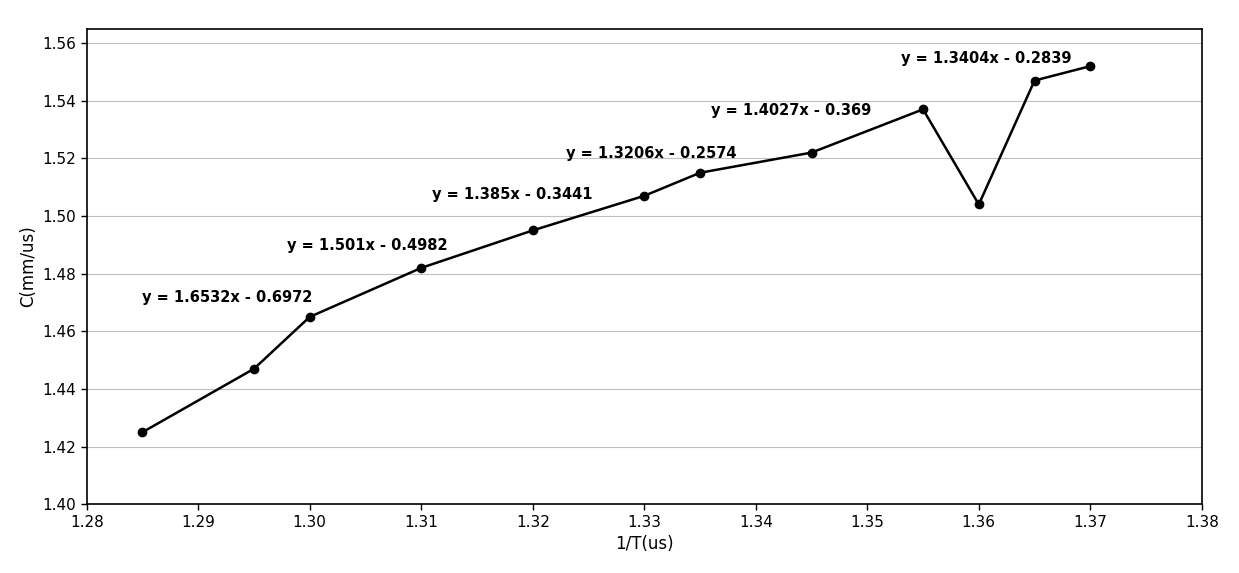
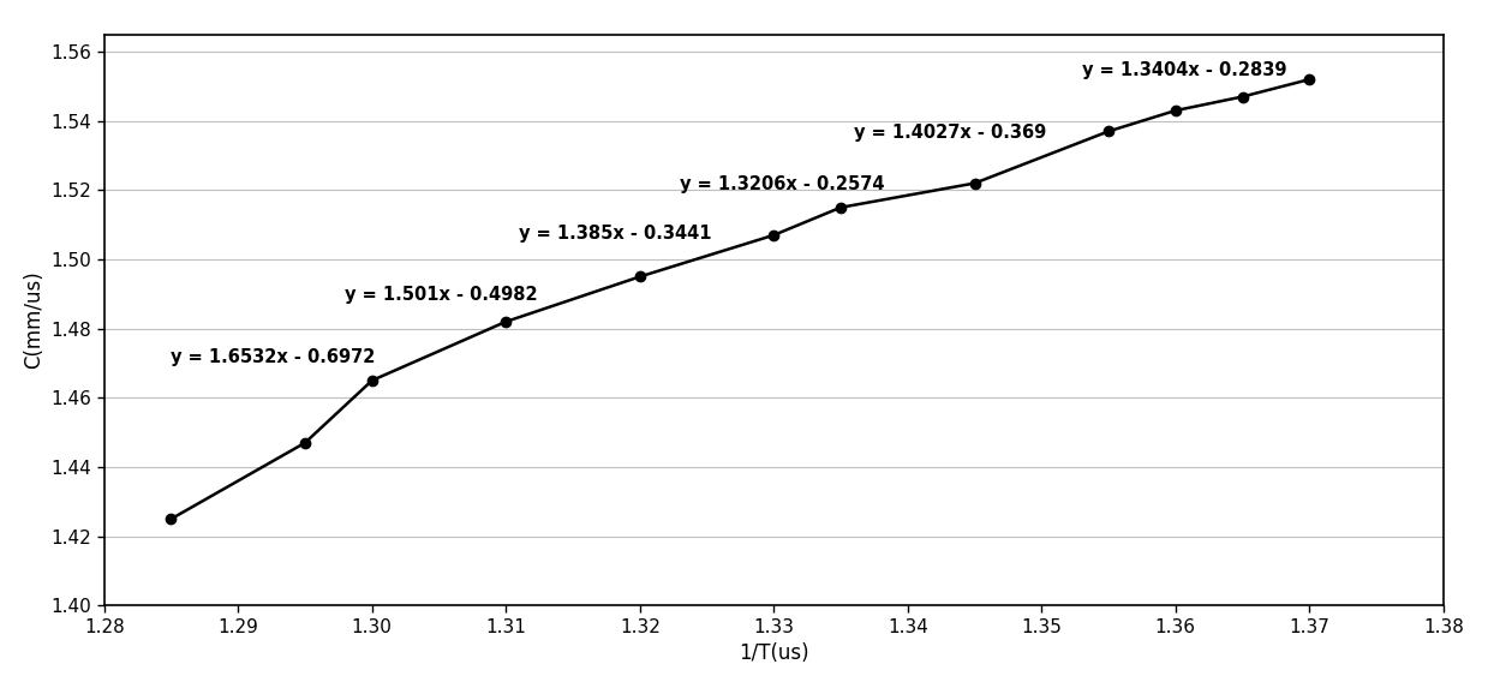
1.36: 1.504 -> 1.543
